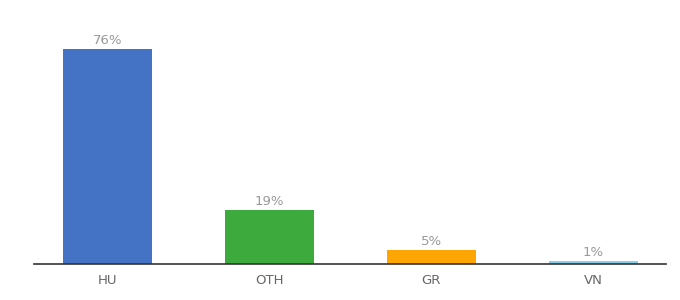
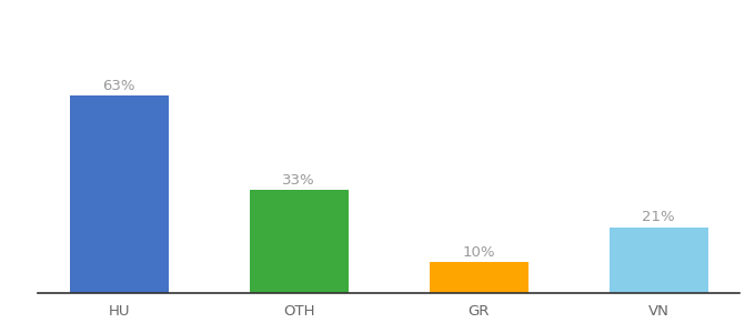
HU: 76% -> 63%
OTH: 19% -> 33%
GR: 5% -> 10%
VN: 1% -> 21%
